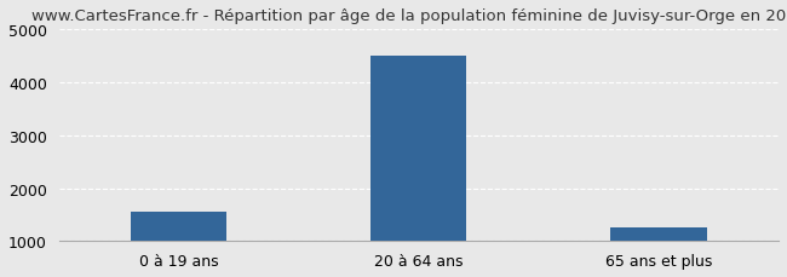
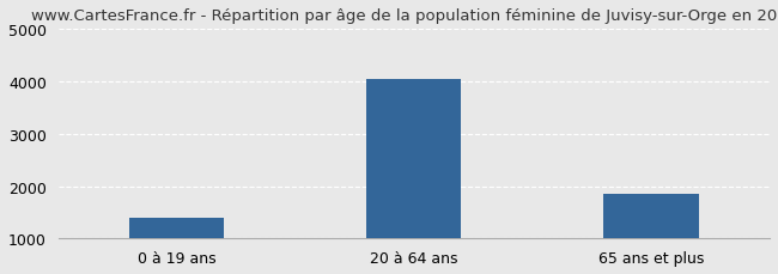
0 à 19 ans: 1550 -> 1400
20 à 64 ans: 4500 -> 4050
65 ans et plus: 1270 -> 1850
